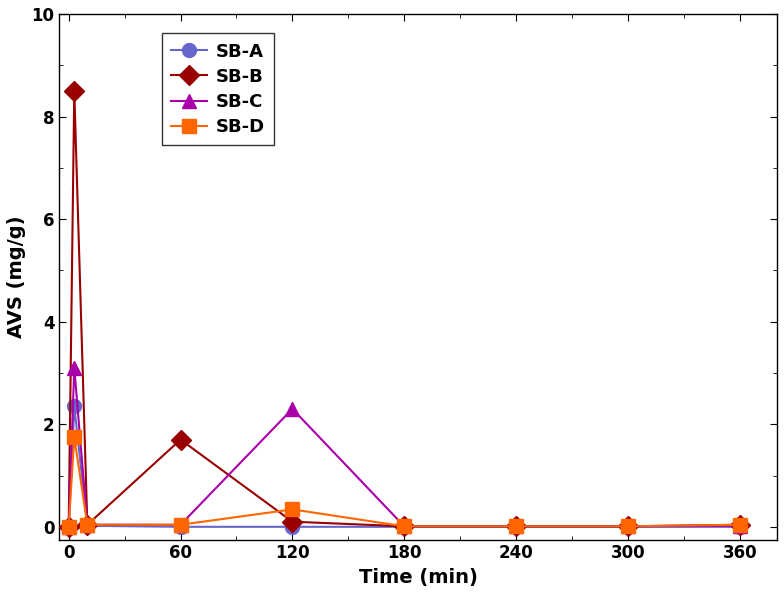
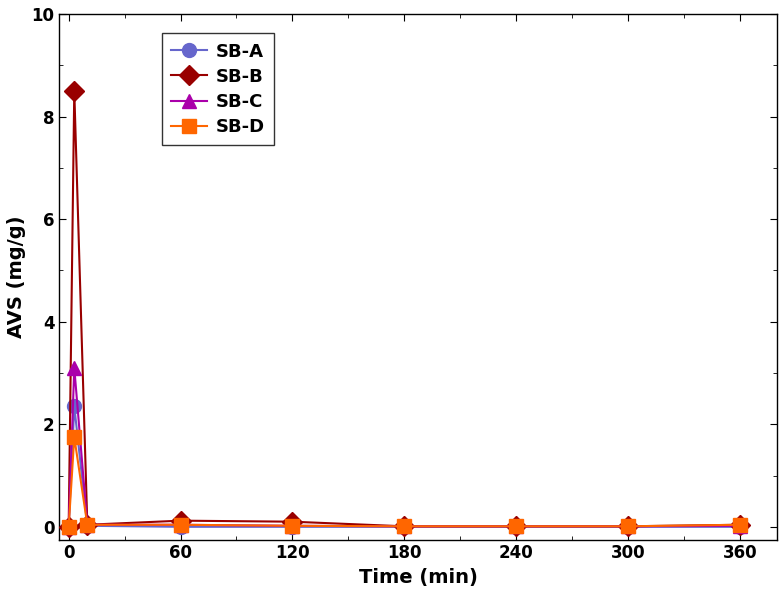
SB-B/60: 1.70 -> 0.12
SB-C/120: 2.30 -> 0.02
SB-D/120: 0.34 -> 0.02
